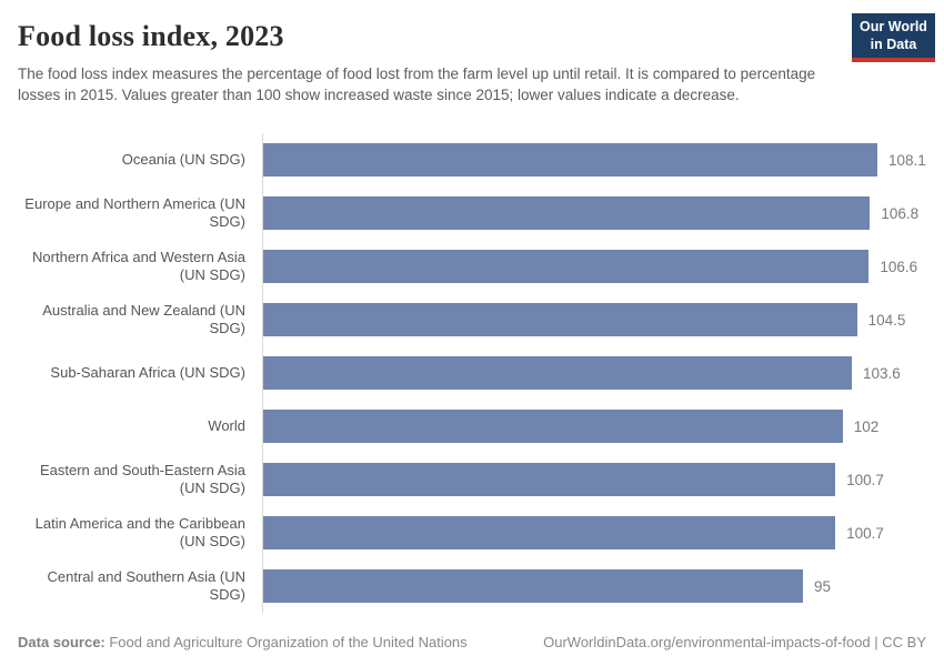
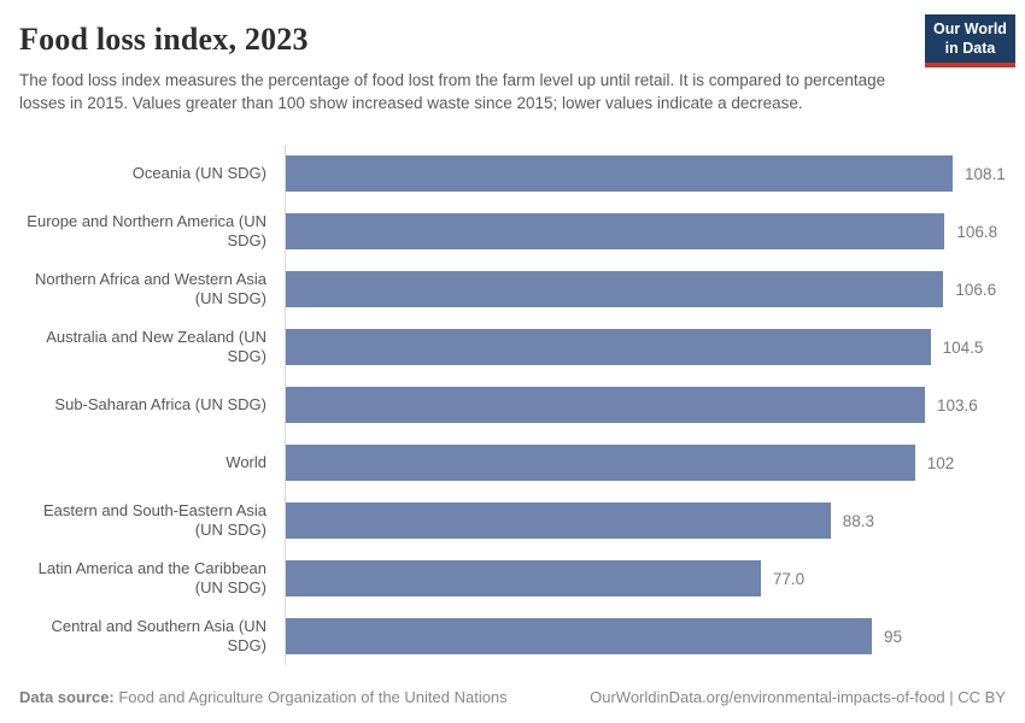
Eastern and South-Eastern Asia (UN SDG): 100.7 -> 88.3
Latin America and the Caribbean (UN SDG): 100.7 -> 77.0
